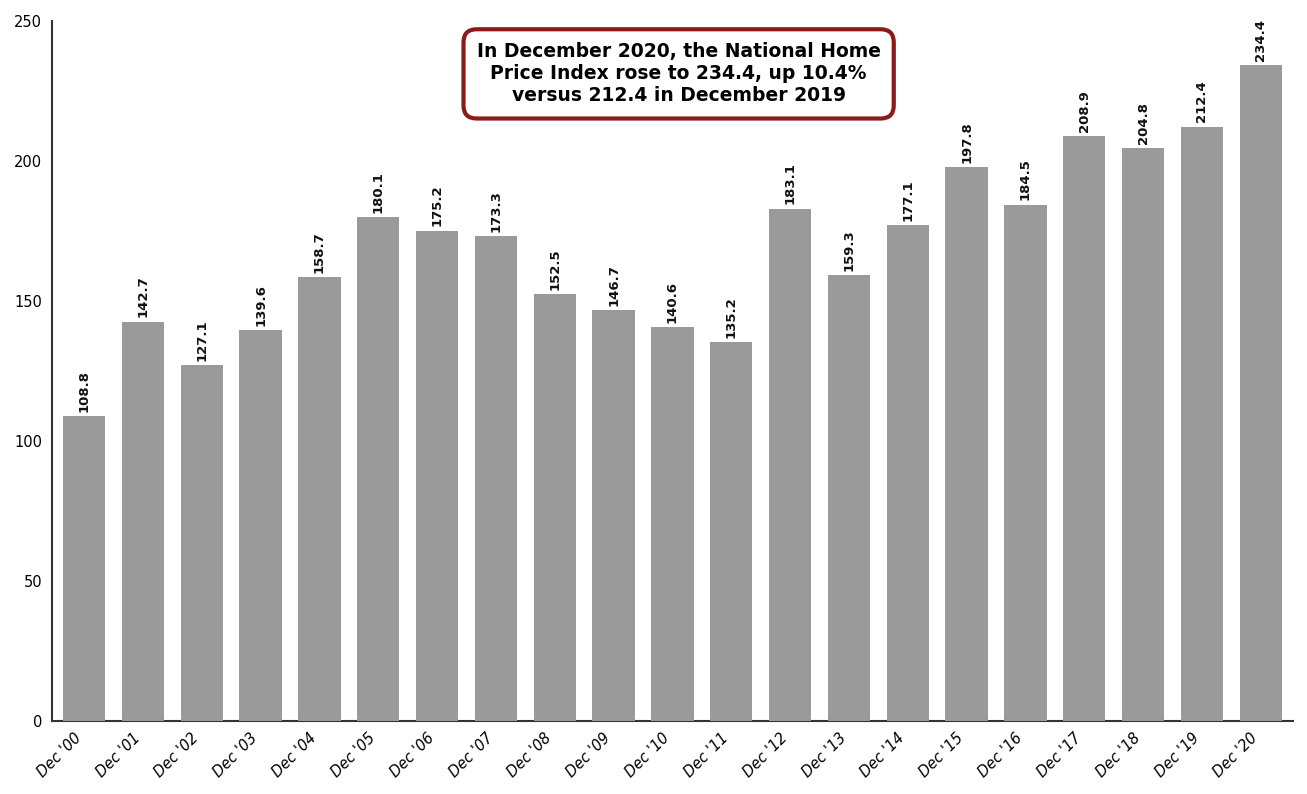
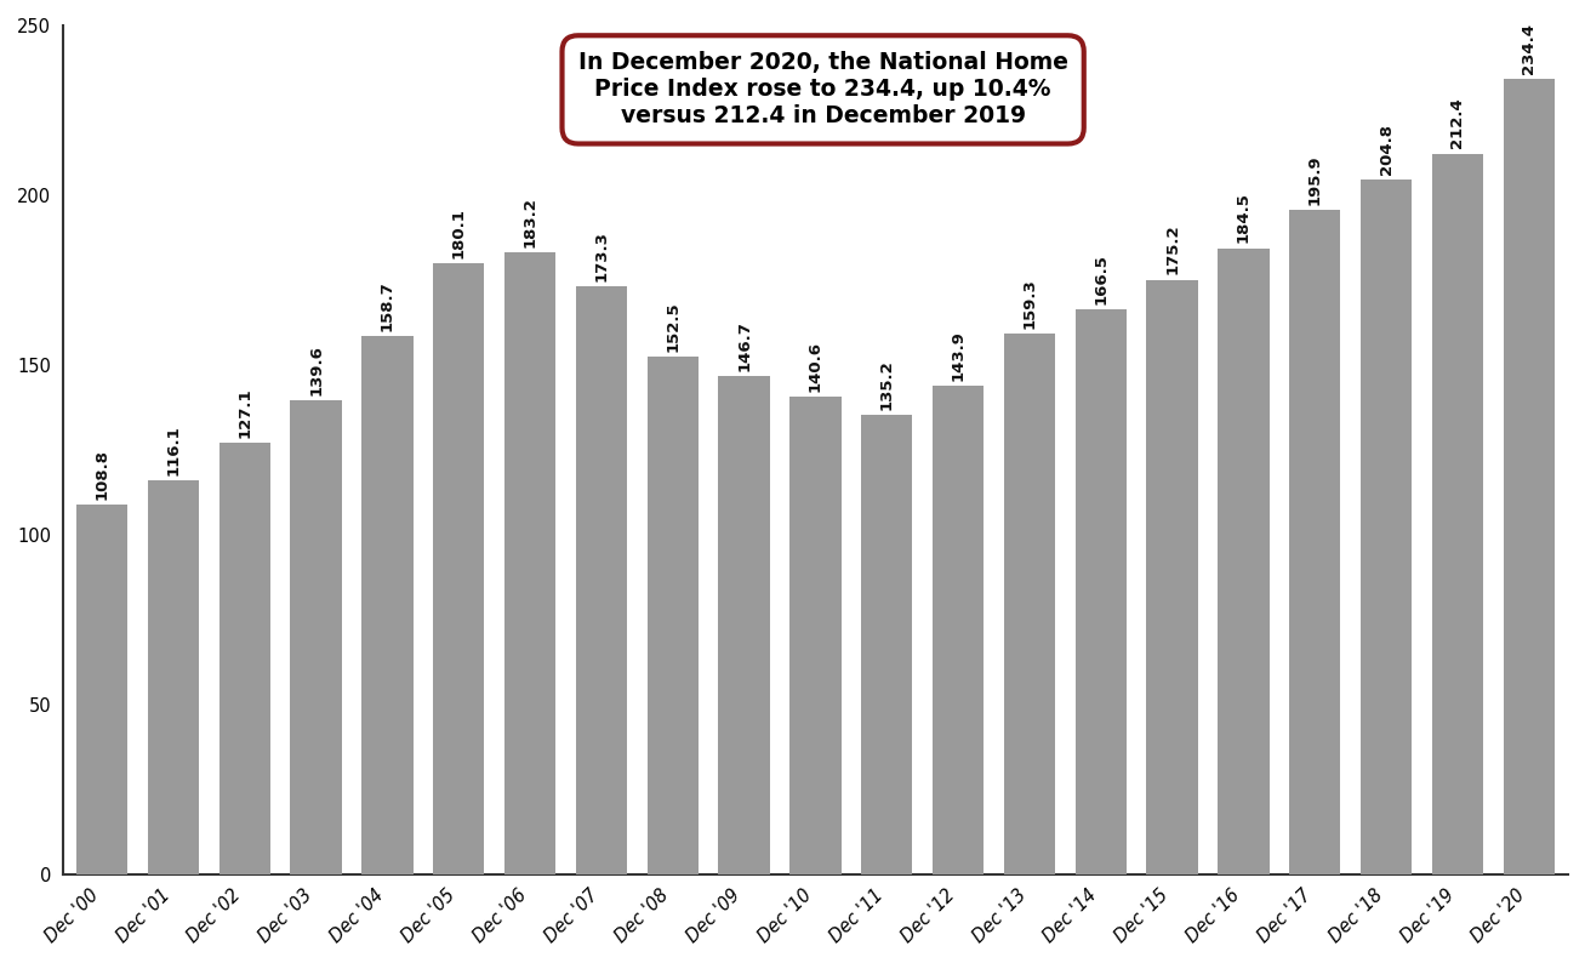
Dec '01: 142.7 -> 116.1
Dec '06: 175.2 -> 183.2
Dec '12: 183.1 -> 143.9
Dec '14: 177.1 -> 166.5
Dec '15: 197.8 -> 175.2
Dec '17: 208.9 -> 195.9
